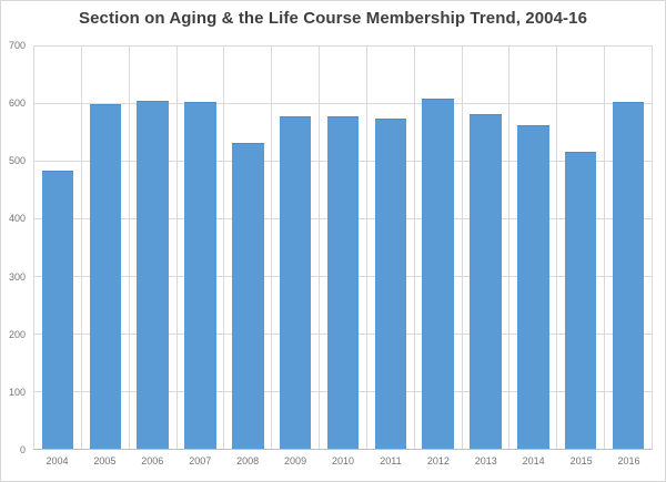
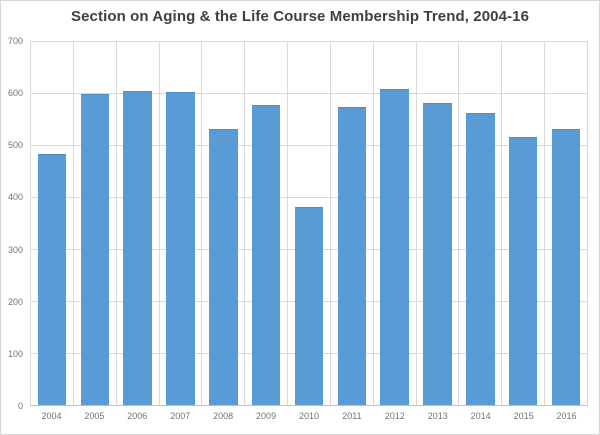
2010: 580 -> 380
2016: 600 -> 530
